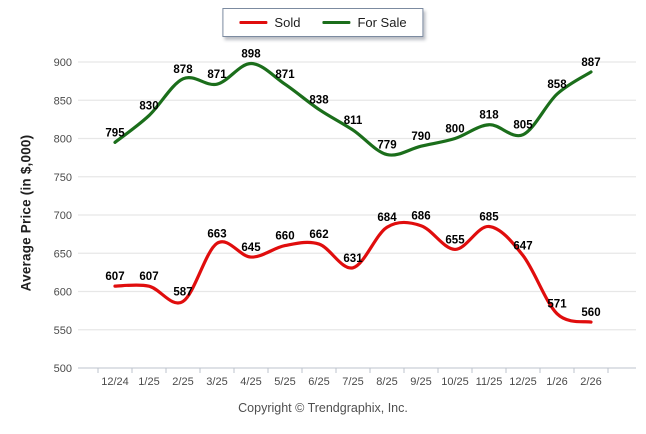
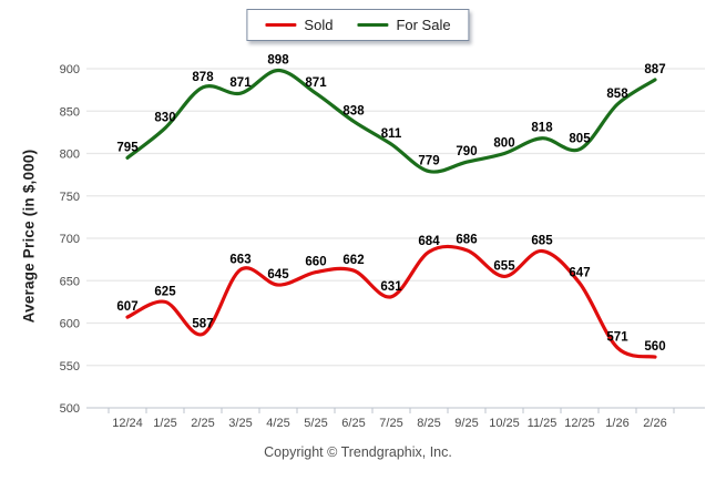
Sold/1/25: 607 -> 625
